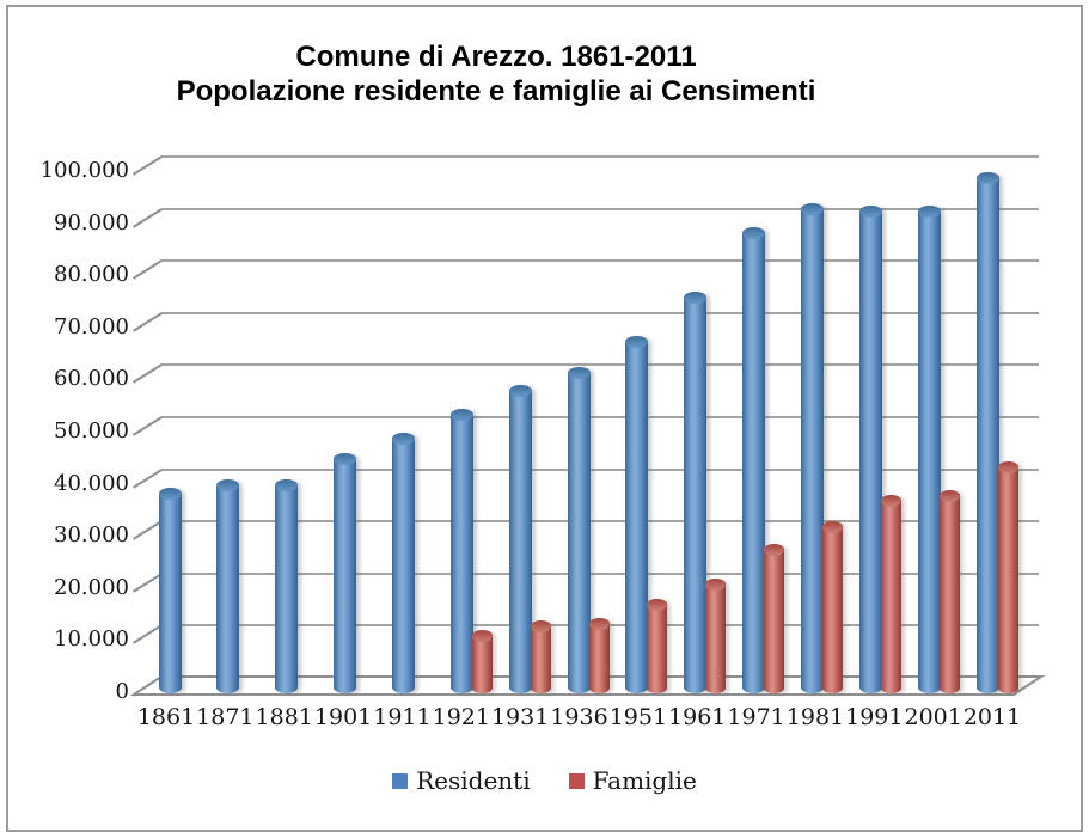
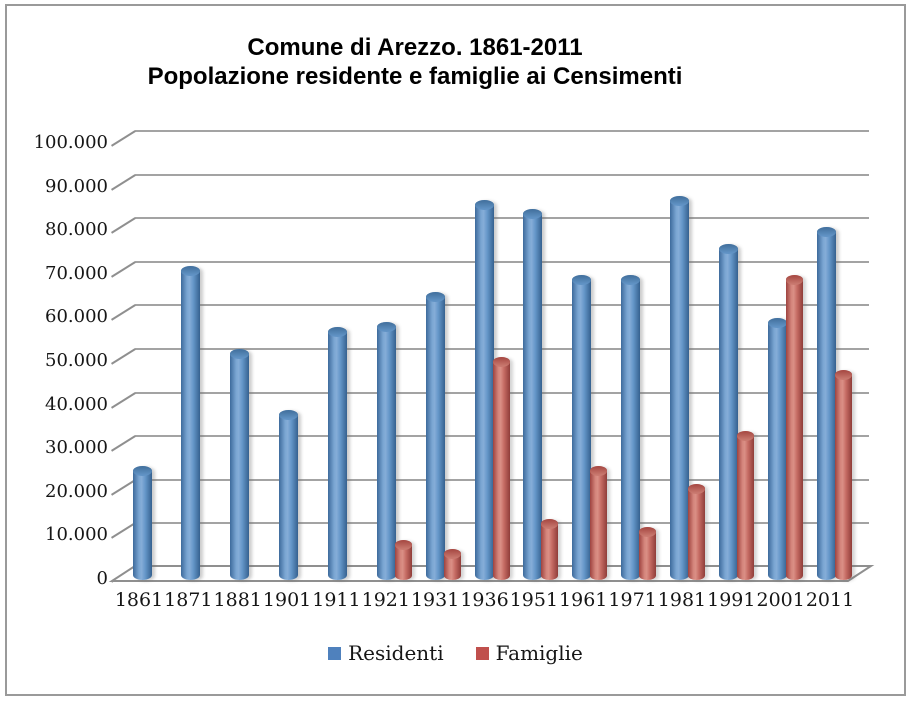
Residenti/1861: 38000 -> 24000
Residenti/1871: 39000 -> 70000
Residenti/1881: 39000 -> 51000
Residenti/1901: 44000 -> 37000
Residenti/1911: 48000 -> 56000
Residenti/1921: 52000 -> 57000
Famiglie/1921: 10000 -> 7000
Residenti/1931: 57000 -> 64000
Famiglie/1931: 12000 -> 5000
Residenti/1936: 60000 -> 85000
Famiglie/1936: 12000 -> 49000
Residenti/1951: 66000 -> 83000
Famiglie/1951: 16000 -> 12000
Residenti/1961: 75000 -> 68000
Famiglie/1961: 20000 -> 24000
Residenti/1971: 88000 -> 68000
Famiglie/1971: 26000 -> 10000
Residenti/1981: 92000 -> 86000
Famiglie/1981: 31000 -> 20000
Residenti/1991: 92000 -> 75000
Famiglie/1991: 36000 -> 32000
Residenti/2001: 92000 -> 58000
Famiglie/2001: 37000 -> 68000
Residenti/2011: 98000 -> 79000
Famiglie/2011: 42000 -> 46000
